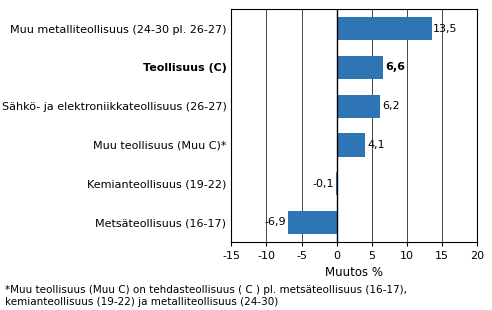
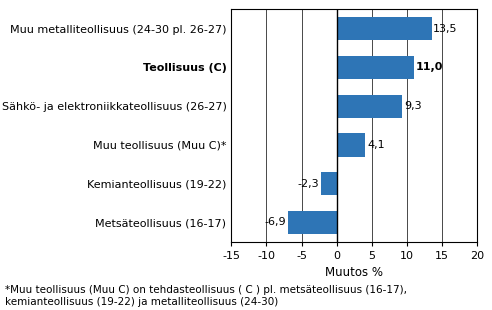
Teollisuus (C): 6,6 -> 11,0
Sähkö- ja elektroniikkateollisuus (26-27): 6,2 -> 9,3
Kemianteollisuus (19-22): -0,1 -> -2,3
